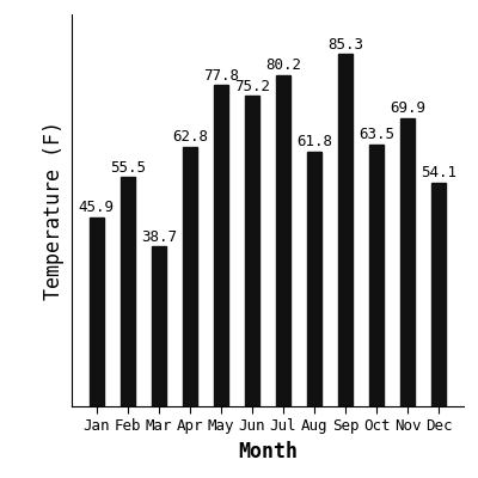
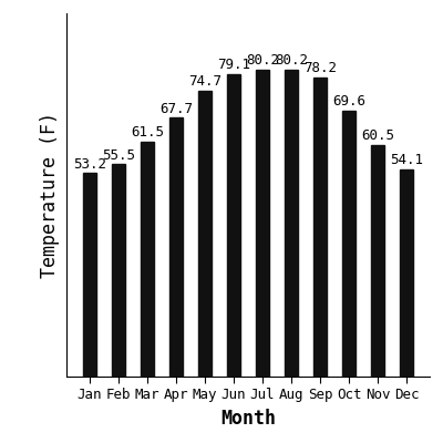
Jan: 45.9 -> 53.2
Mar: 38.7 -> 61.5
Apr: 62.8 -> 67.7
May: 77.8 -> 74.7
Jun: 75.2 -> 79.1
Aug: 61.8 -> 80.2
Sep: 85.3 -> 78.2
Oct: 63.5 -> 69.6
Nov: 69.9 -> 60.5
